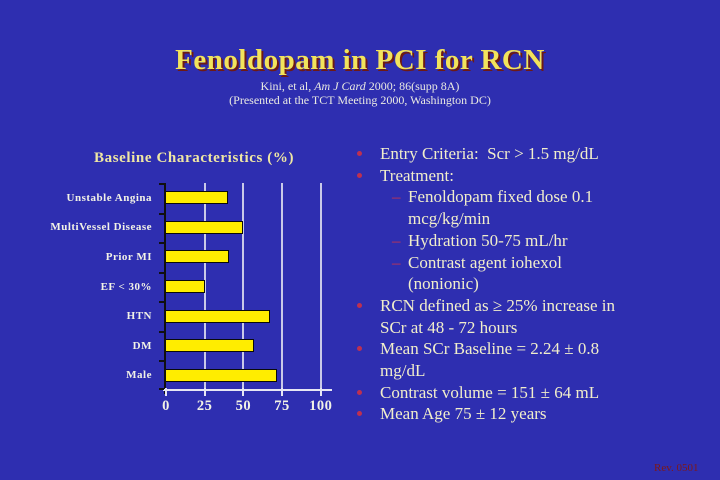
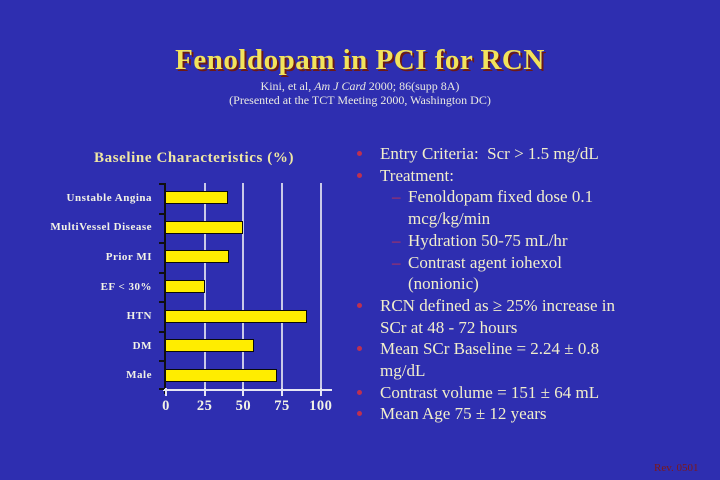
HTN: 67 -> 91
